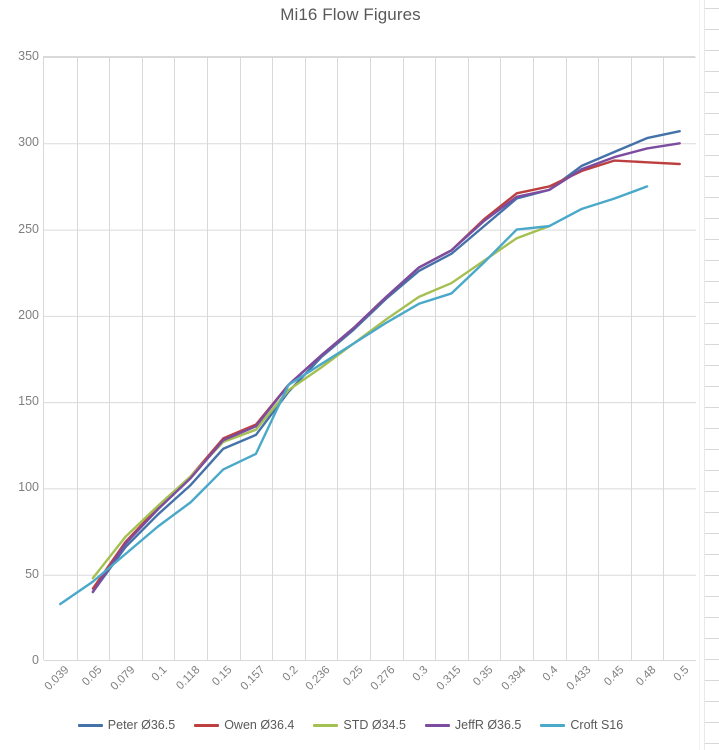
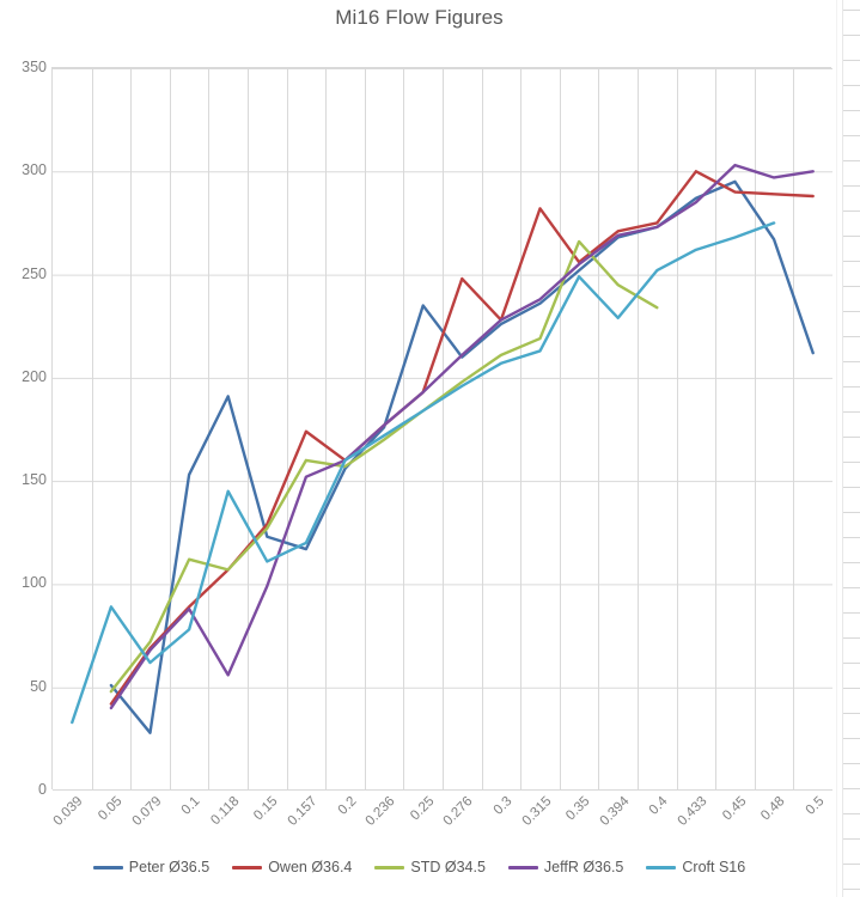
Peter Ø36.5/0.05: 40 -> 51
Croft S16/0.05: 46 -> 89
Peter Ø36.5/0.079: 66 -> 28
Peter Ø36.5/0.1: 85 -> 153
STD Ø34.5/0.1: 90 -> 112
Peter Ø36.5/0.118: 102 -> 191
JeffR Ø36.5/0.118: 106 -> 56
Croft S16/0.118: 92 -> 145
JeffR Ø36.5/0.15: 128 -> 99
Peter Ø36.5/0.157: 131 -> 117
Owen Ø36.4/0.157: 137 -> 174
STD Ø34.5/0.157: 134 -> 160
JeffR Ø36.5/0.157: 136 -> 152
Peter Ø36.5/0.25: 192 -> 235
Owen Ø36.4/0.276: 211 -> 248
Owen Ø36.4/0.315: 238 -> 282
STD Ø34.5/0.35: 232 -> 266
Croft S16/0.35: 231 -> 249
Croft S16/0.394: 250 -> 229
STD Ø34.5/0.4: 252 -> 234
Owen Ø36.4/0.433: 284 -> 300
JeffR Ø36.5/0.45: 292 -> 303
Peter Ø36.5/0.48: 303 -> 267
Peter Ø36.5/0.5: 307 -> 212
